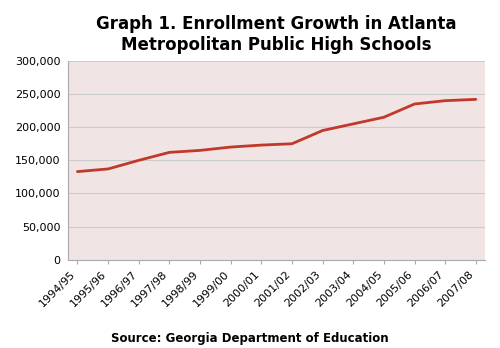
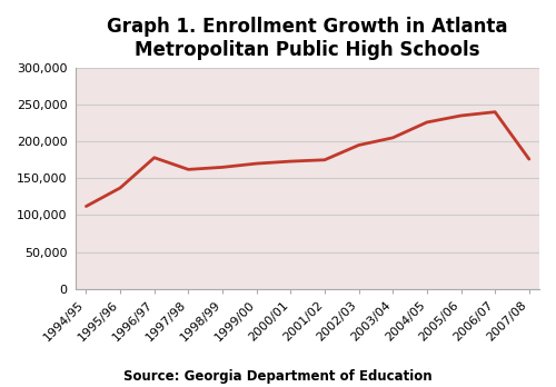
1994/95: 133,000 -> 112,000
1996/97: 150,000 -> 178,000
2004/05: 215,000 -> 226,000
2007/08: 242,000 -> 176,000
